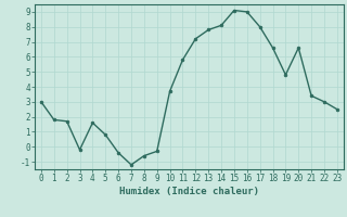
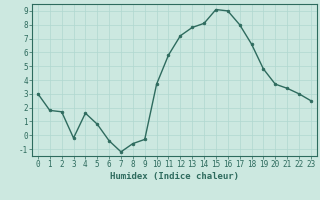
20: 6.6 -> 3.7
